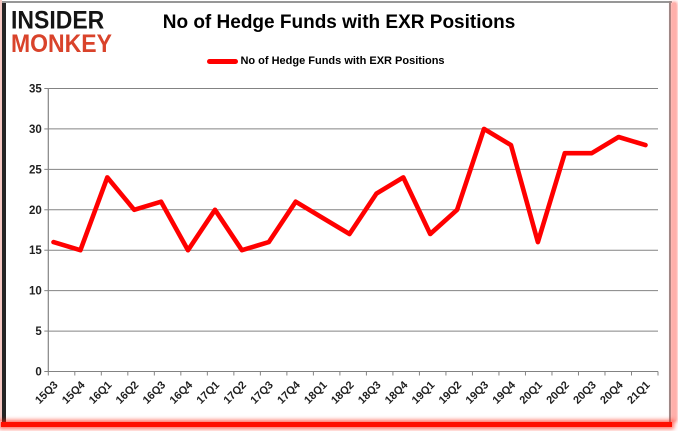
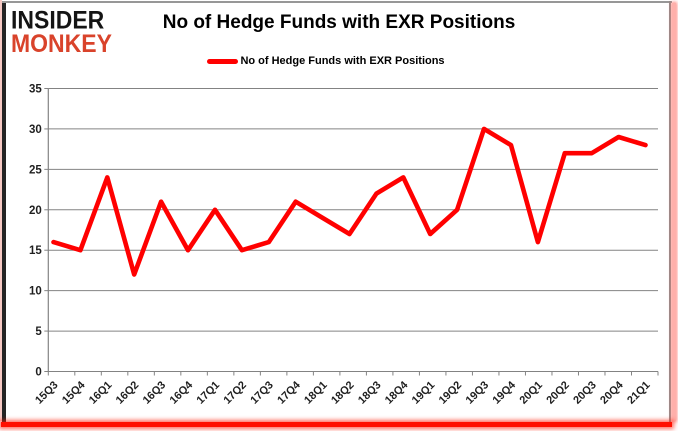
16Q2: 20 -> 12
